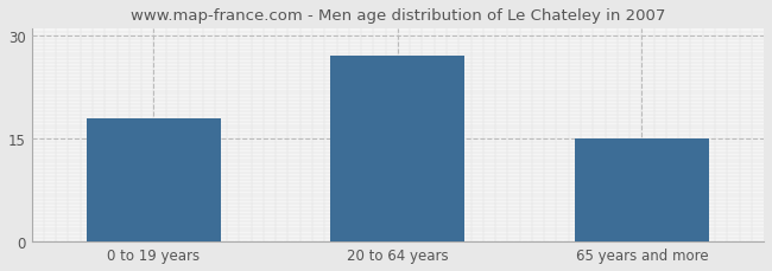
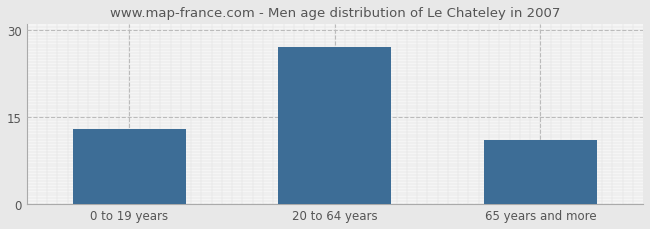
0 to 19 years: 18 -> 13
65 years and more: 15 -> 11
